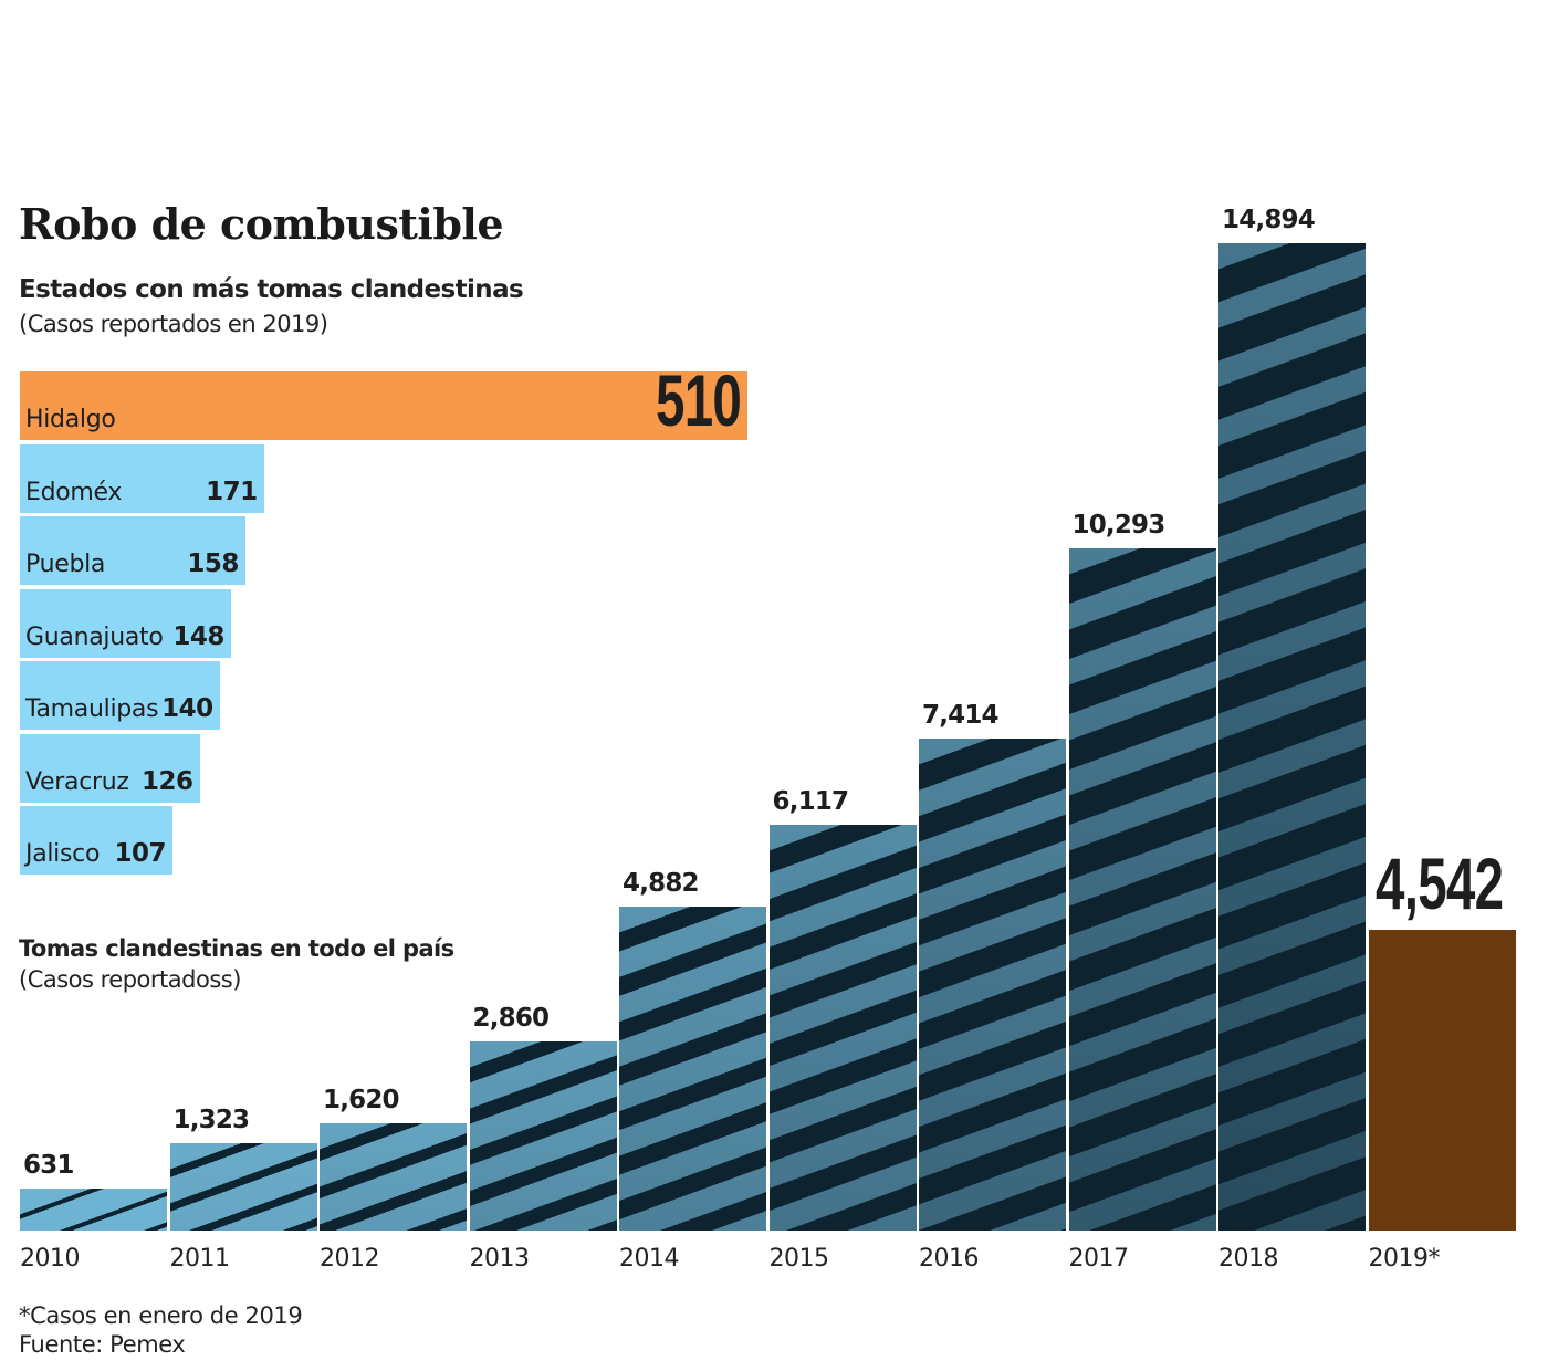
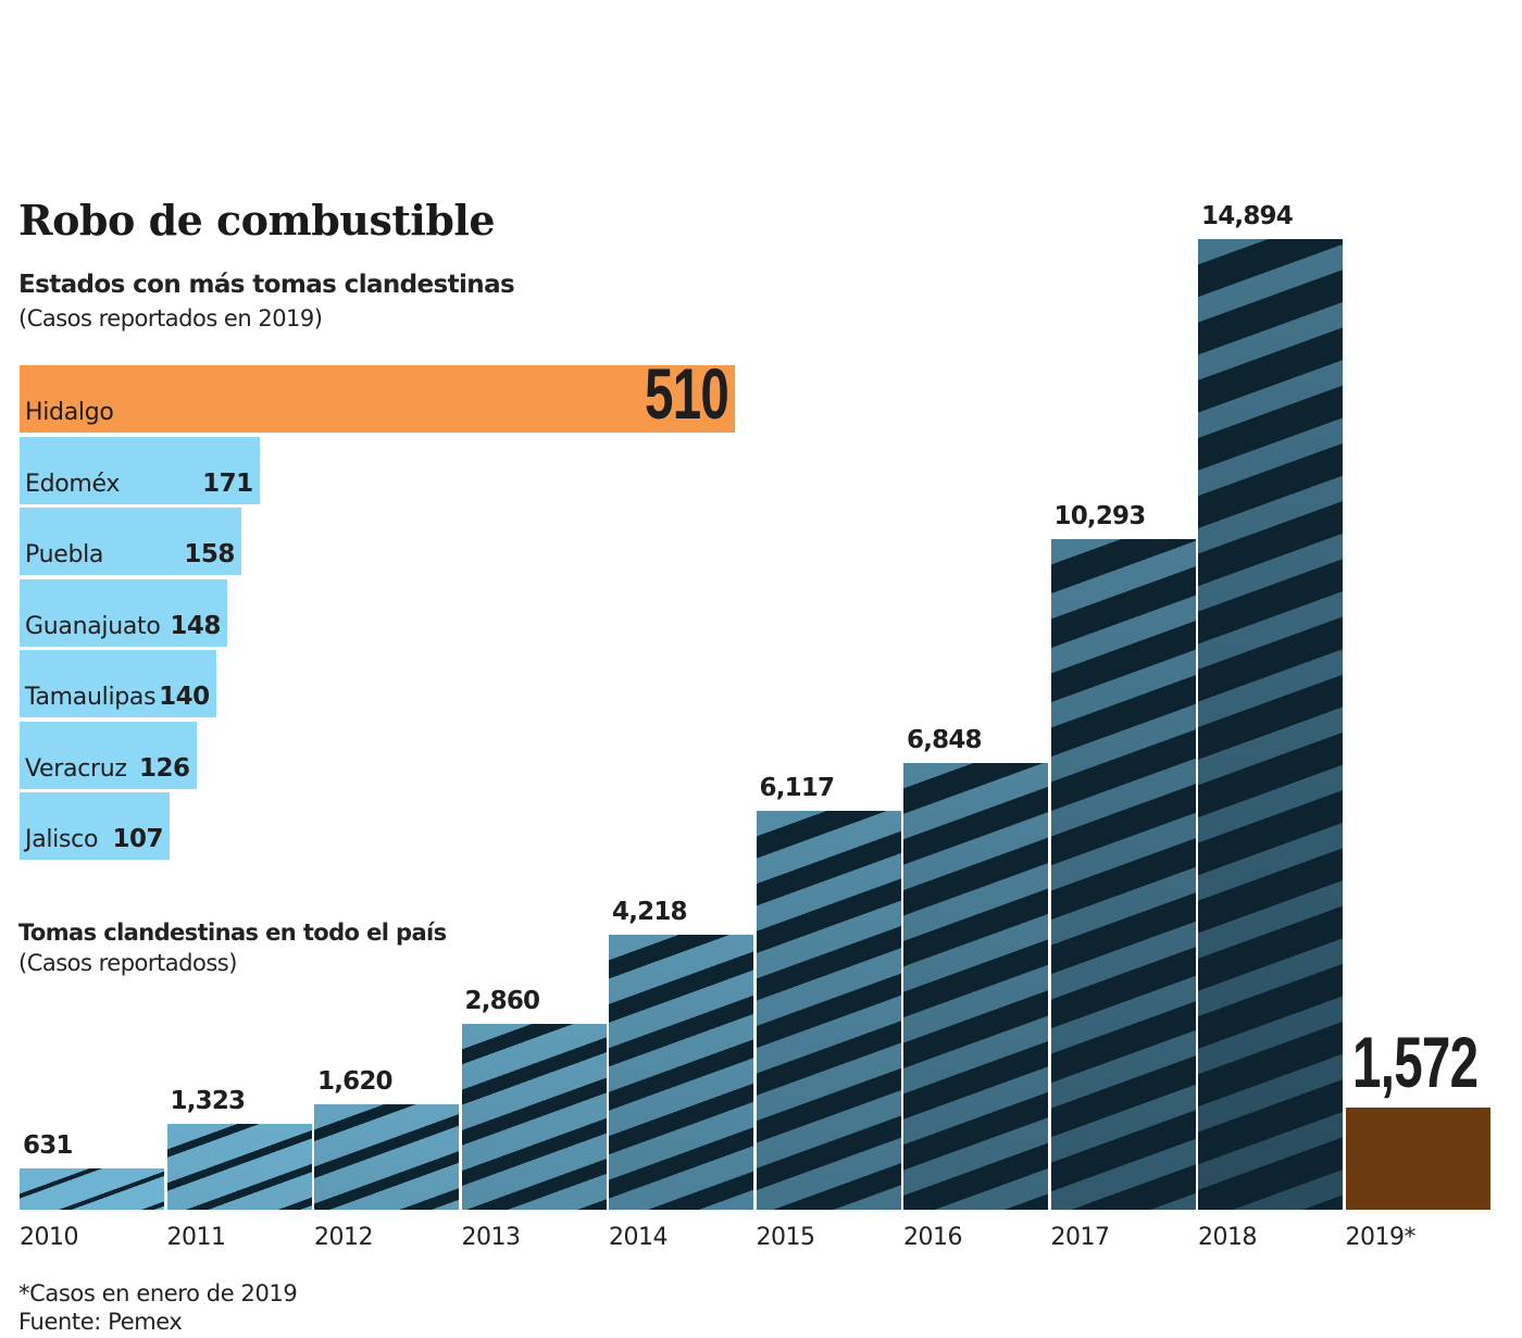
Tomas clandestinas en todo el país/2014: 4,882 -> 4,218
Tomas clandestinas en todo el país/2016: 7,414 -> 6,848
Tomas clandestinas en todo el país/2019*: 4,542 -> 1,572
